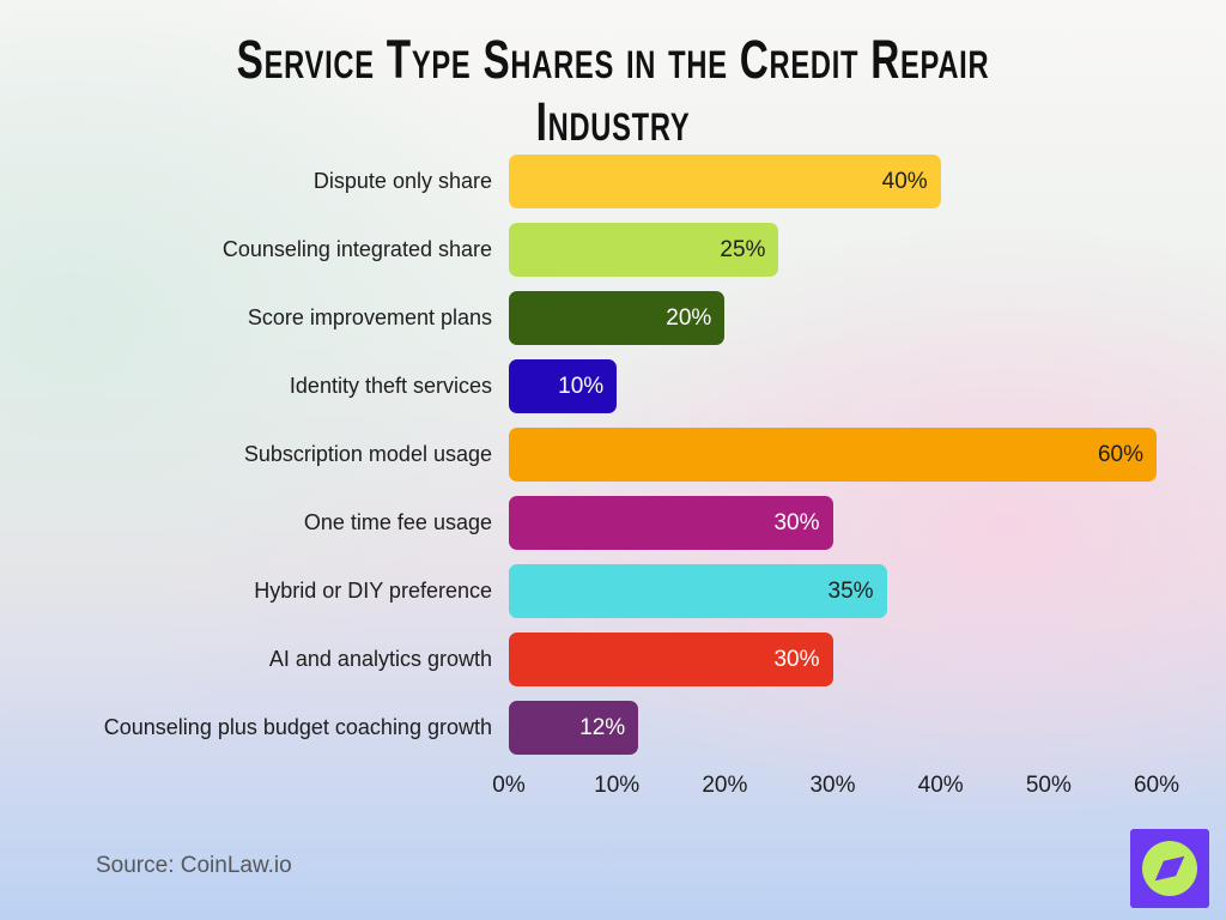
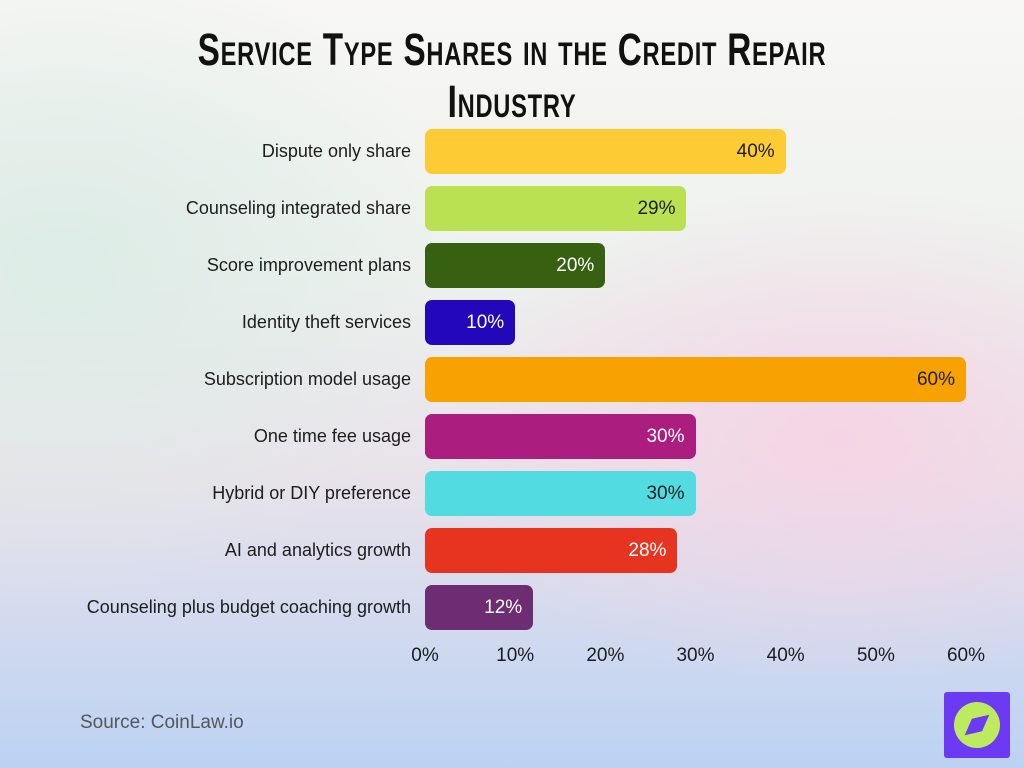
Counseling integrated share: 25% -> 29%
Hybrid or DIY preference: 35% -> 30%
AI and analytics growth: 30% -> 28%
